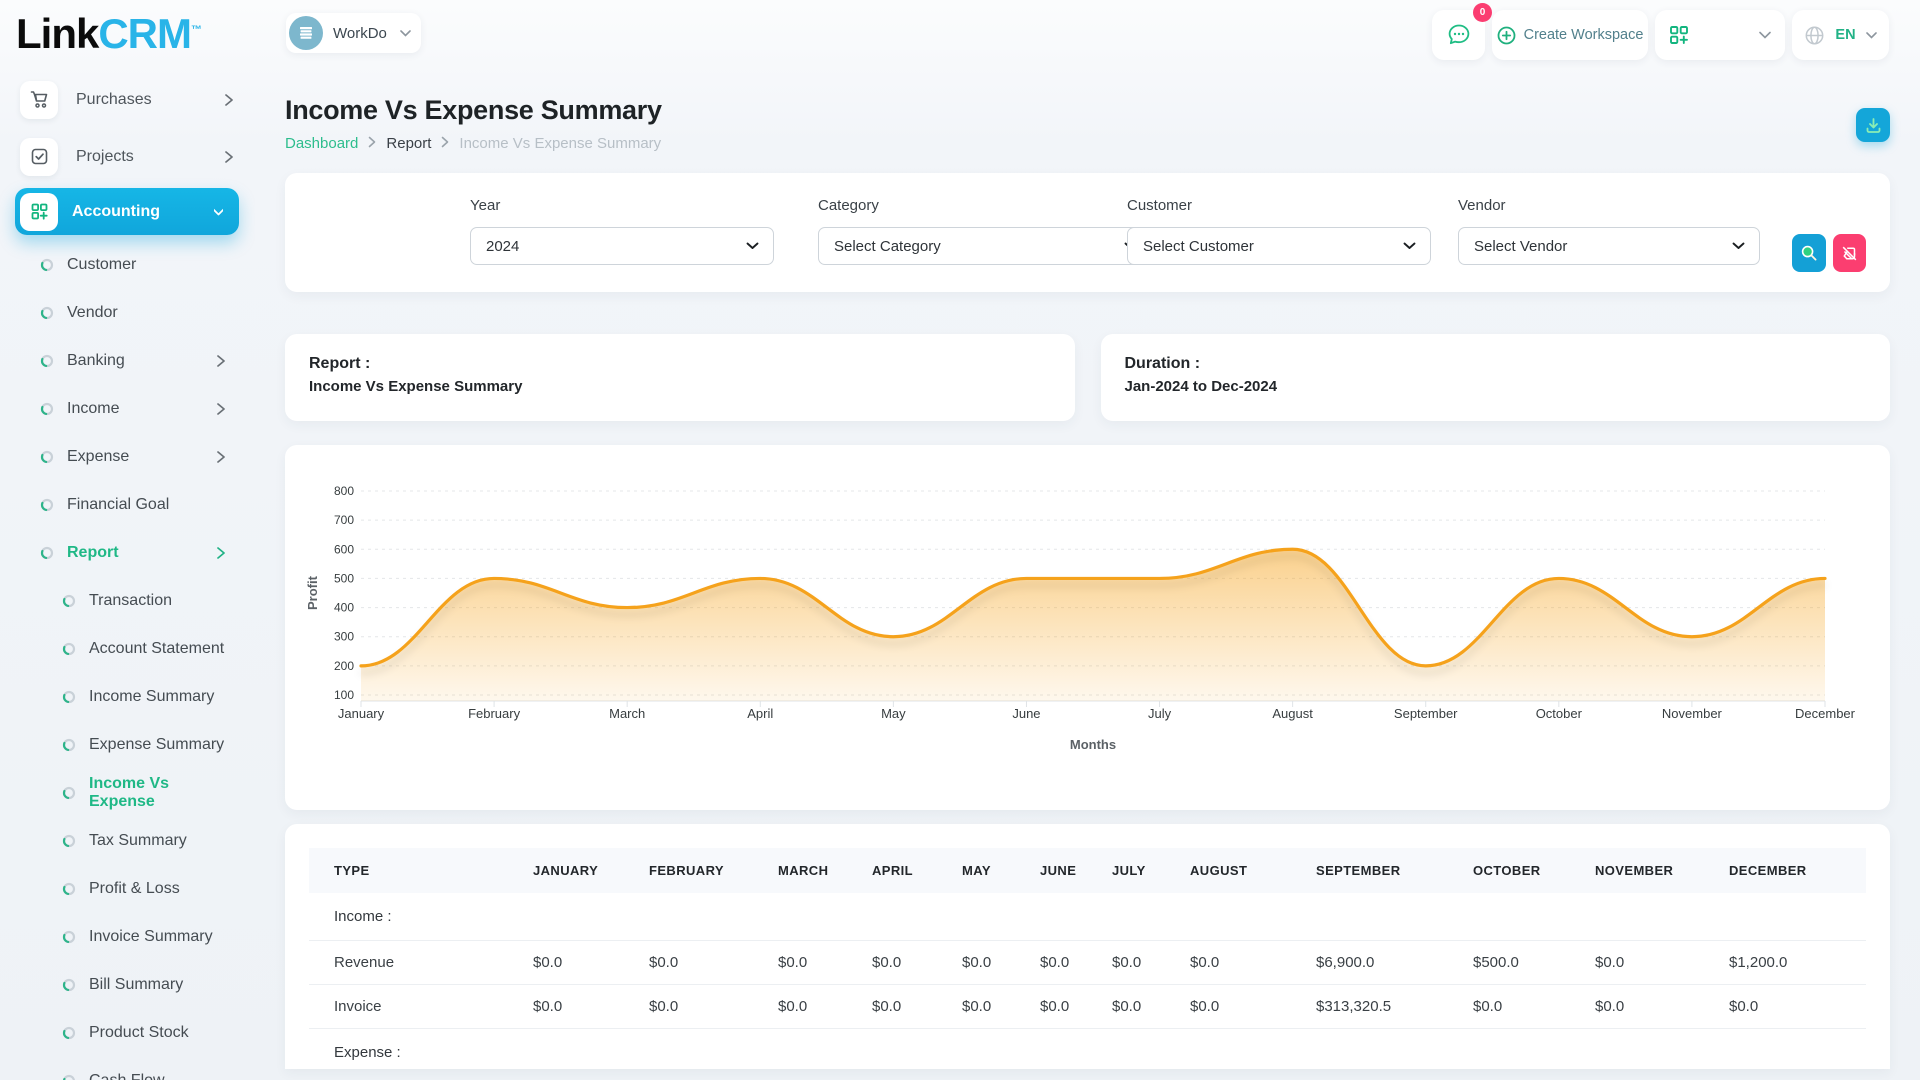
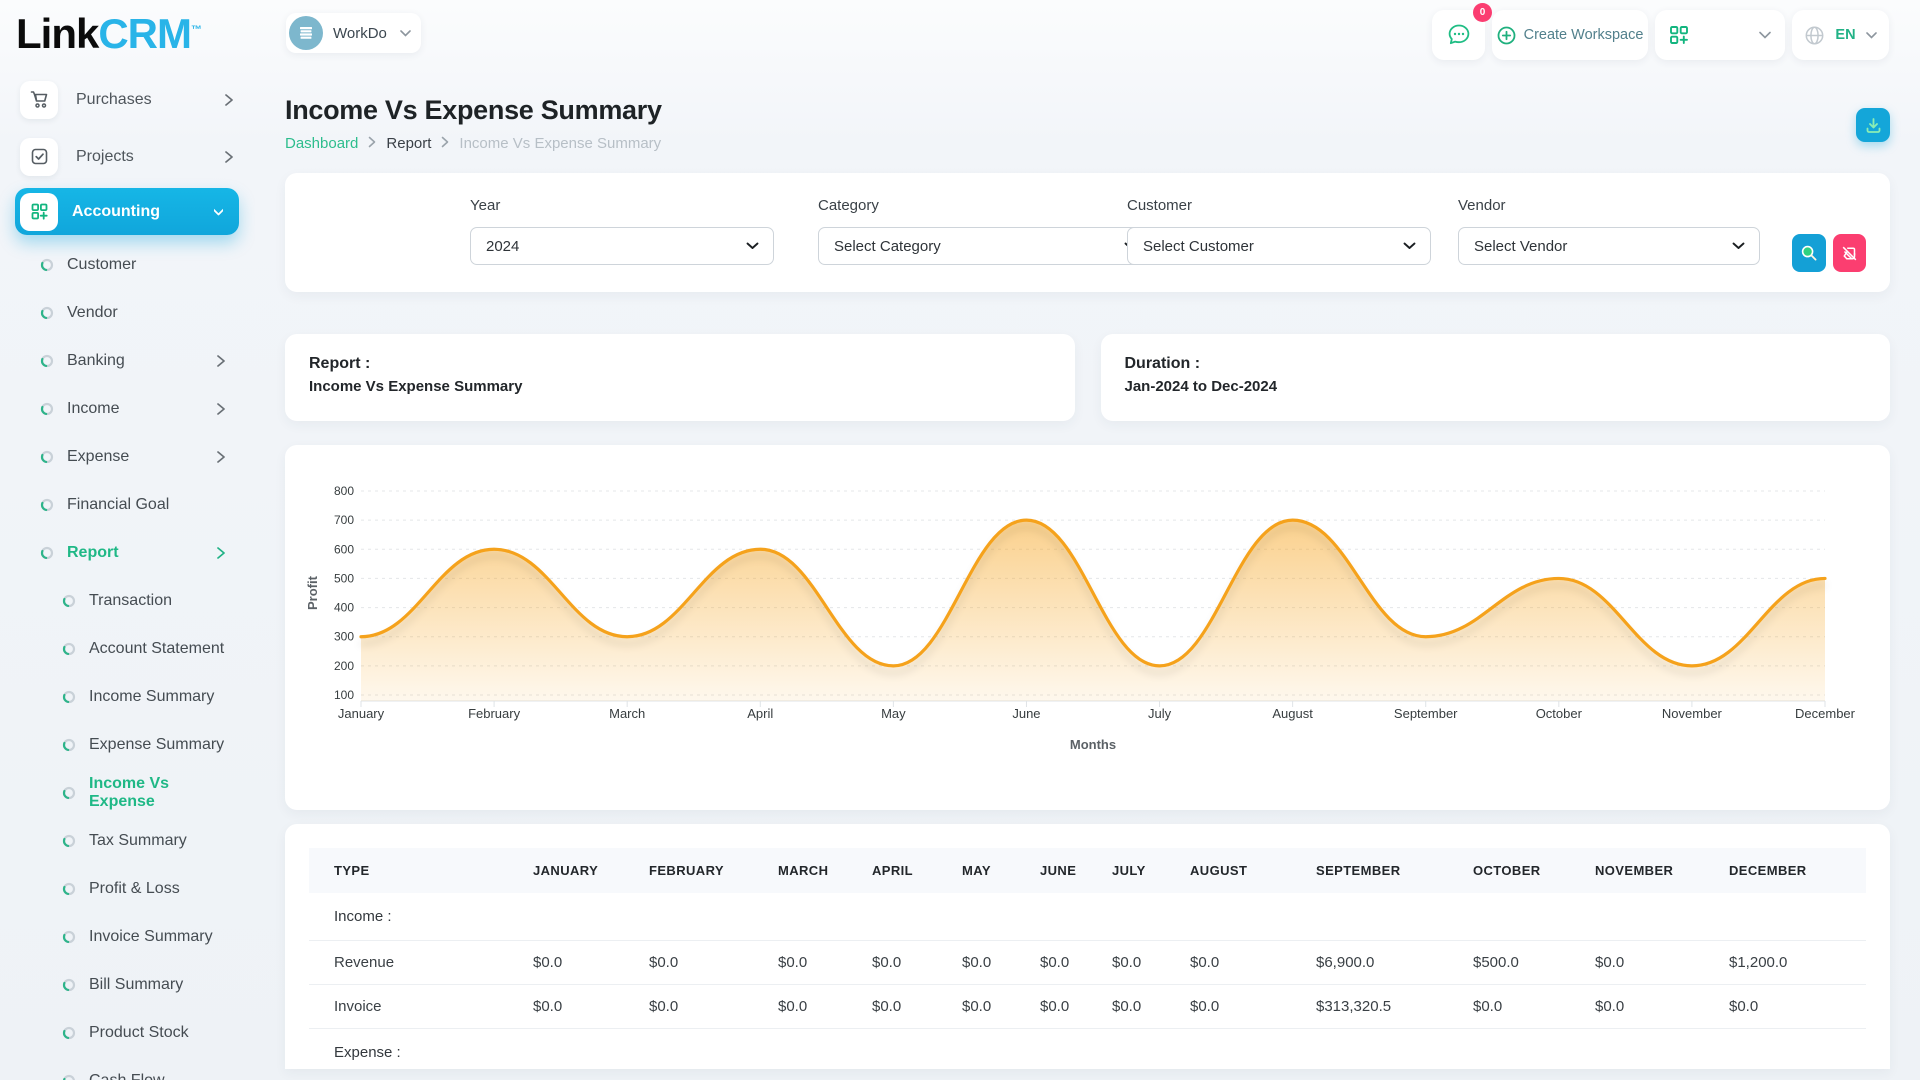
January: 200 -> 300
February: 500 -> 600
March: 400 -> 300
April: 500 -> 600
May: 300 -> 200
June: 500 -> 700
July: 500 -> 200
August: 600 -> 700
September: 200 -> 300
November: 300 -> 200
